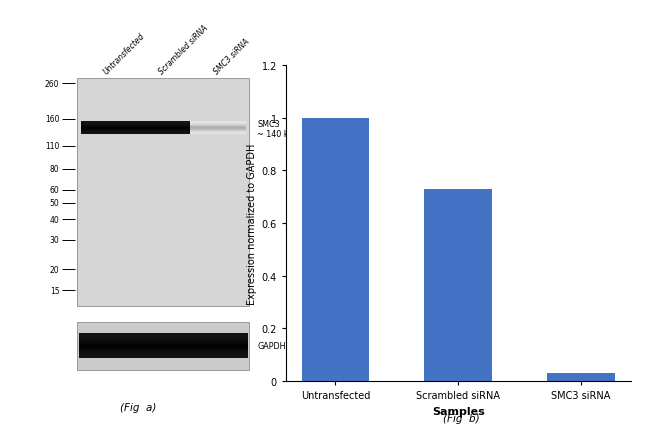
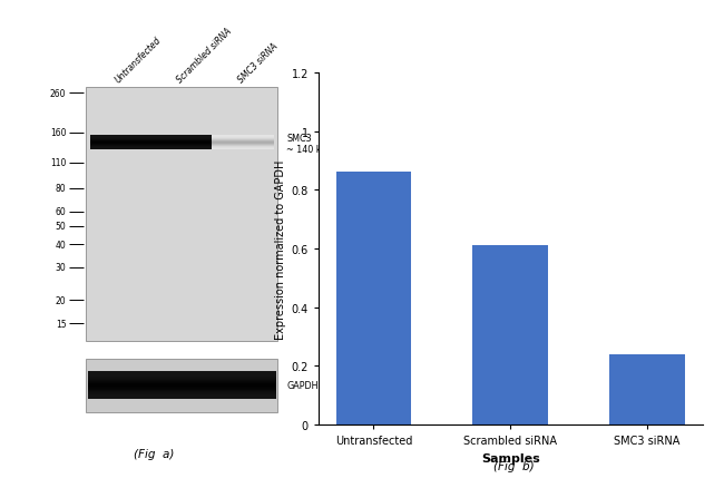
Untransfected: 1.00 -> 0.86
Scrambled siRNA: 0.73 -> 0.61
SMC3 siRNA: 0.03 -> 0.24
